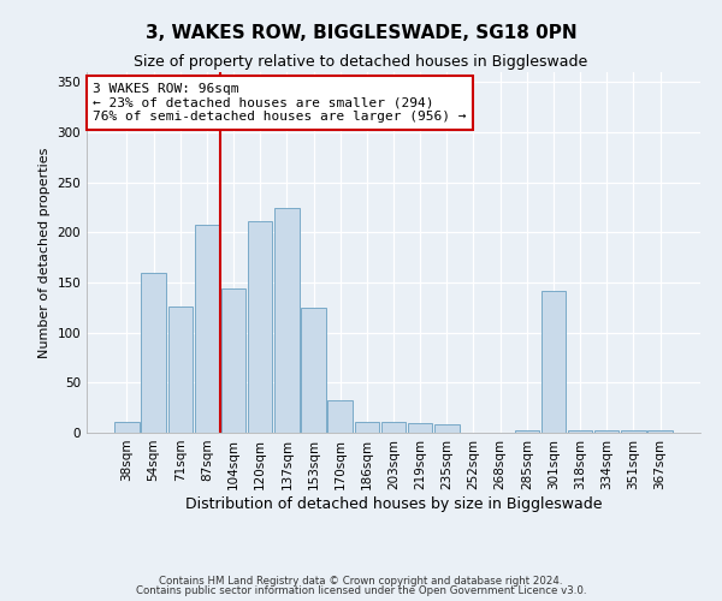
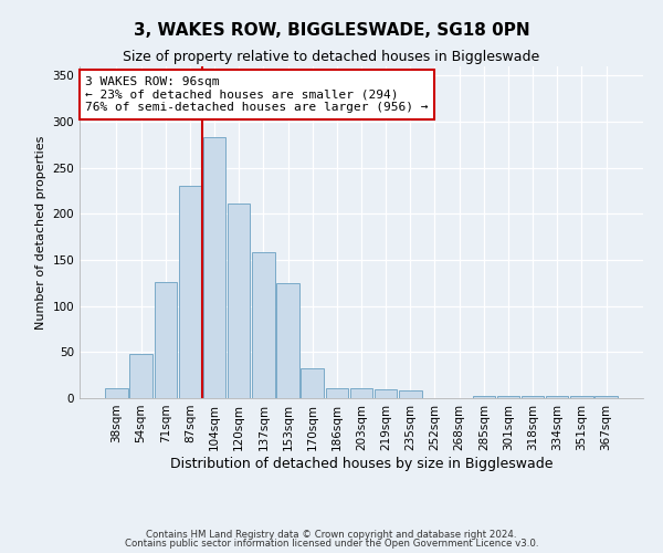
54sqm: 160 -> 48
87sqm: 208 -> 230
104sqm: 144 -> 283
137sqm: 224 -> 158
301sqm: 142 -> 2
